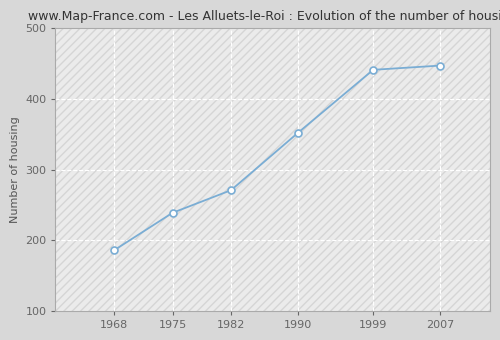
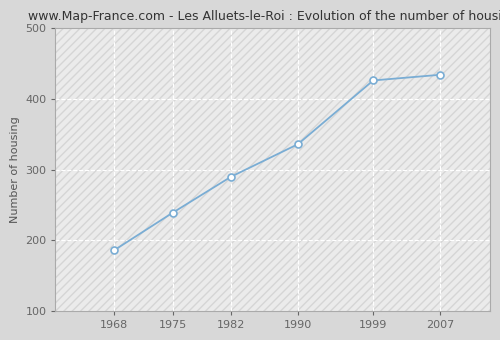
1982: 271 -> 290
1990: 352 -> 336
1999: 441 -> 426
2007: 447 -> 434
